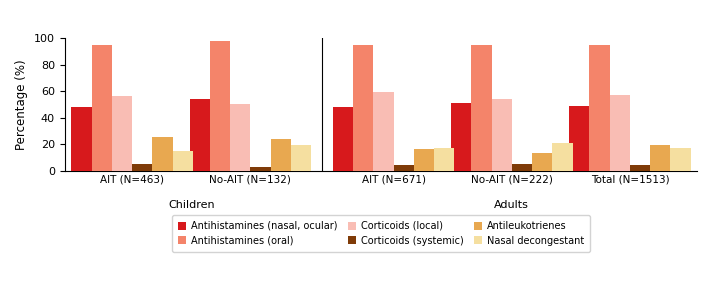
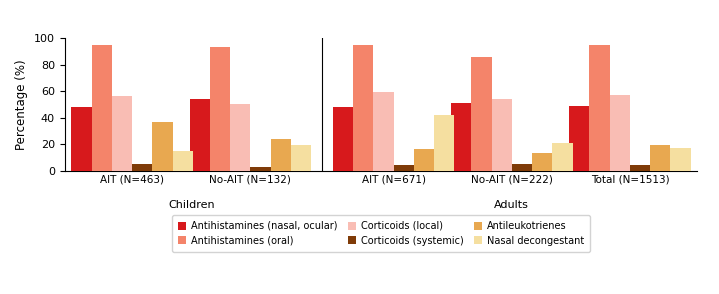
Antileukotrienes/AIT (N=463): 25 -> 37
Antihistamines (oral)/No-AIT (N=132): 98 -> 93
Nasal decongestant/AIT (N=671): 17 -> 42
Antihistamines (oral)/No-AIT (N=222): 95 -> 86
